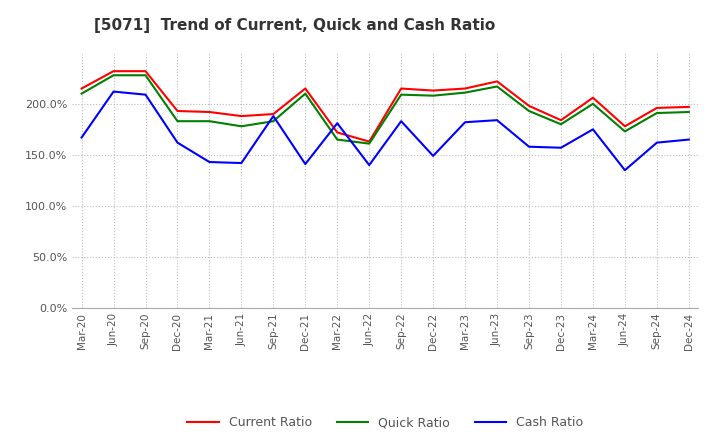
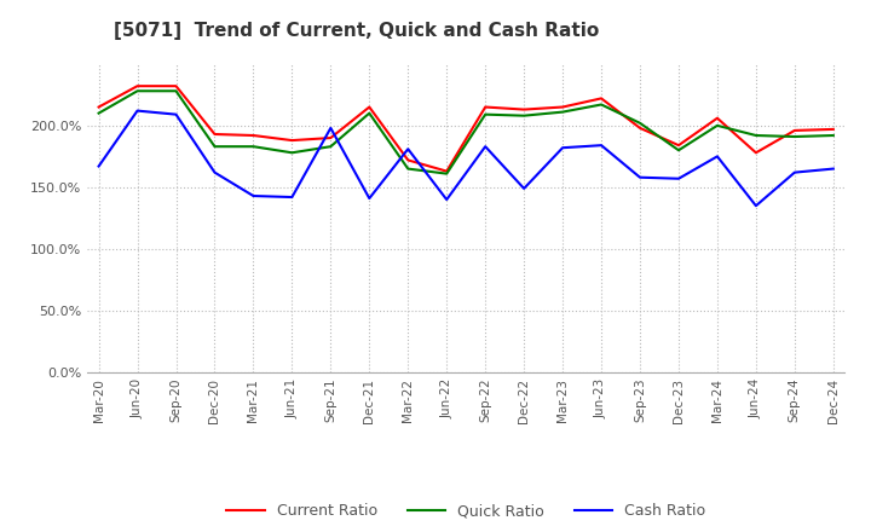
Cash Ratio/Sep-21: 188% -> 198%
Quick Ratio/Sep-23: 193% -> 202%
Quick Ratio/Jun-24: 173% -> 192%
